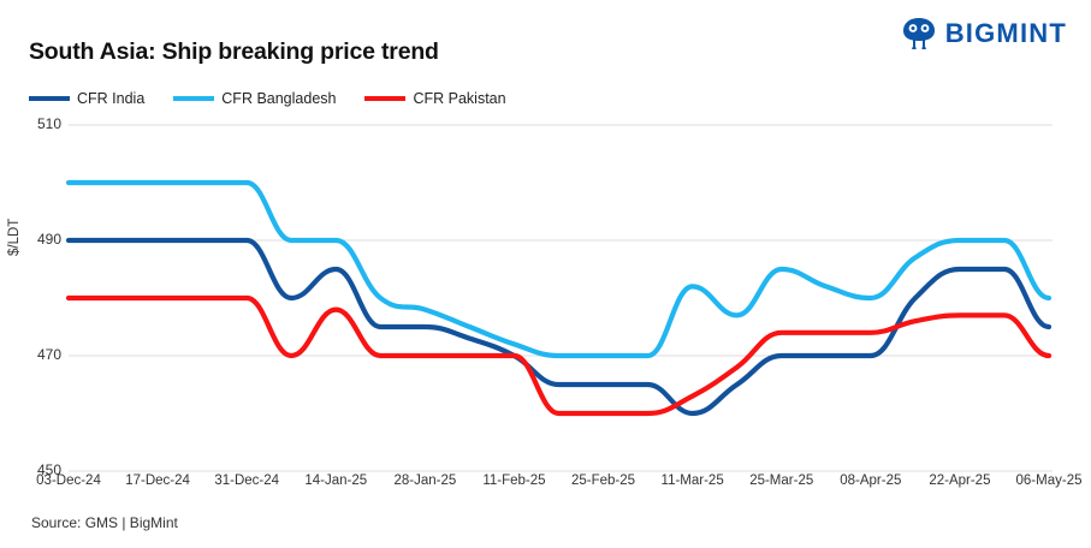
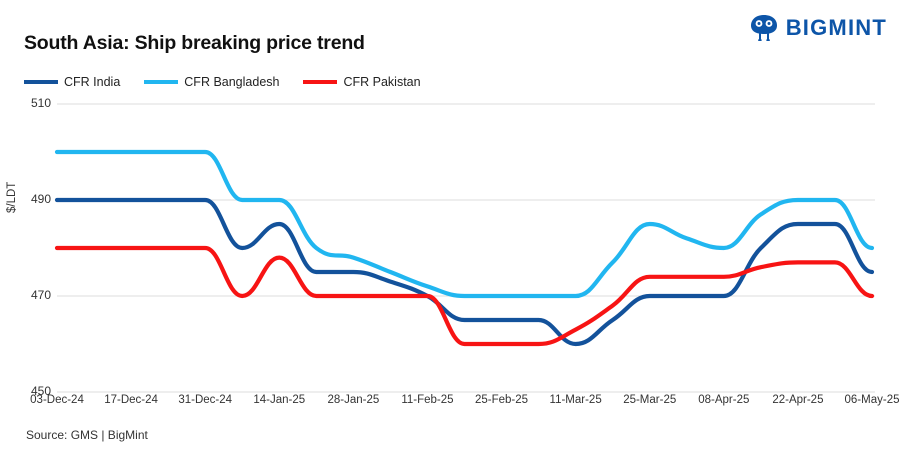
CFR Bangladesh/11-Mar-25: 482 -> 470
